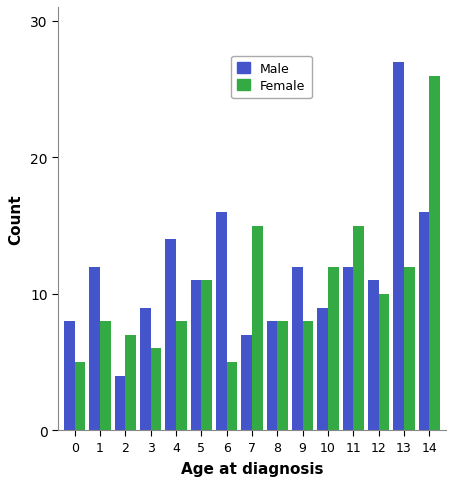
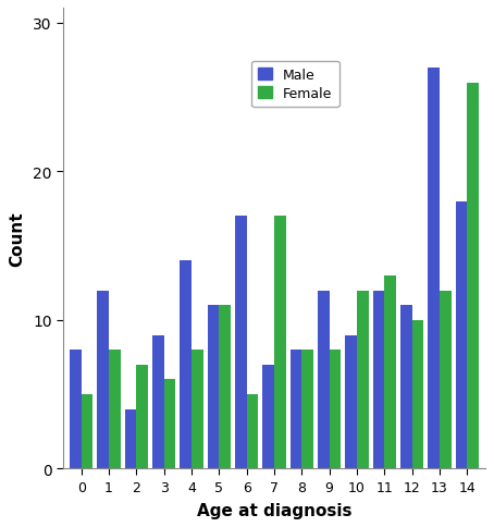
Male/6: 16 -> 17
Female/7: 15 -> 17
Female/11: 15 -> 13
Male/14: 16 -> 18
